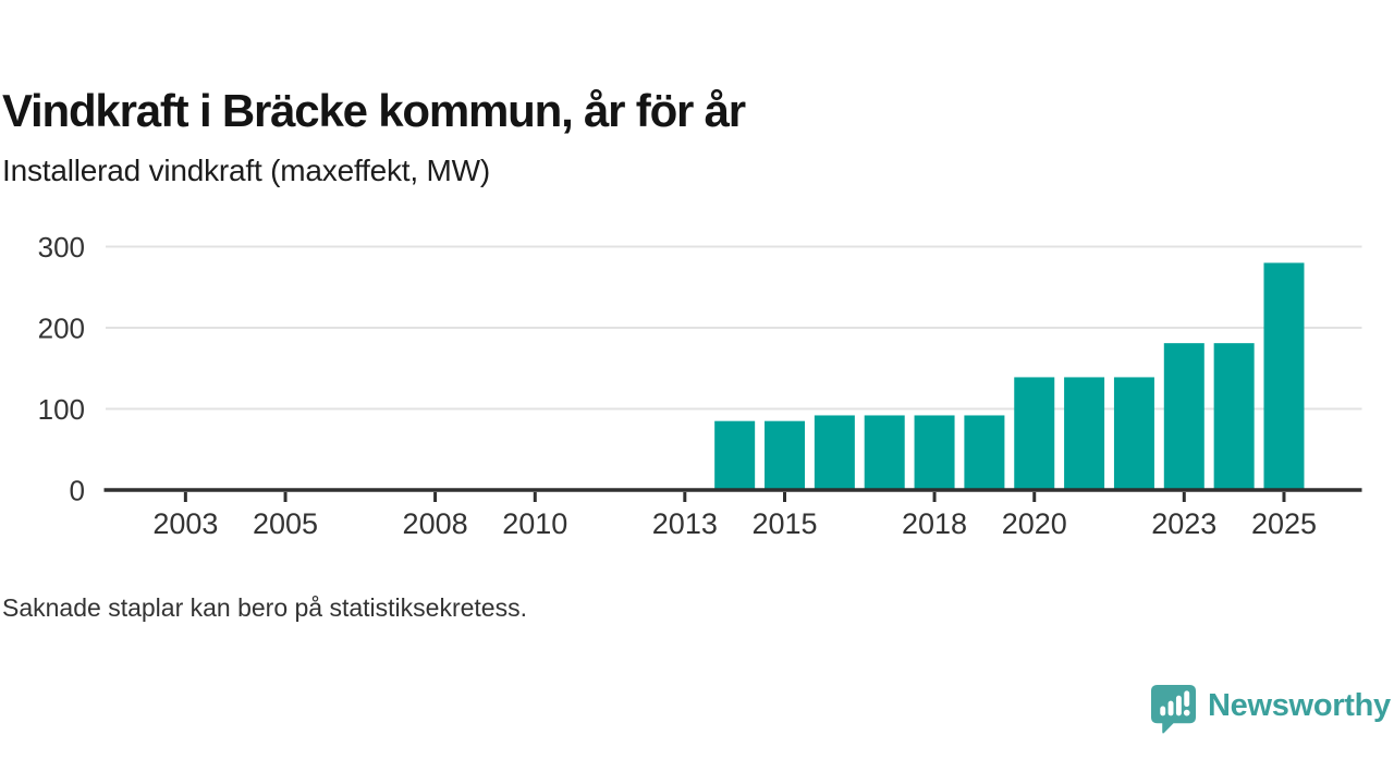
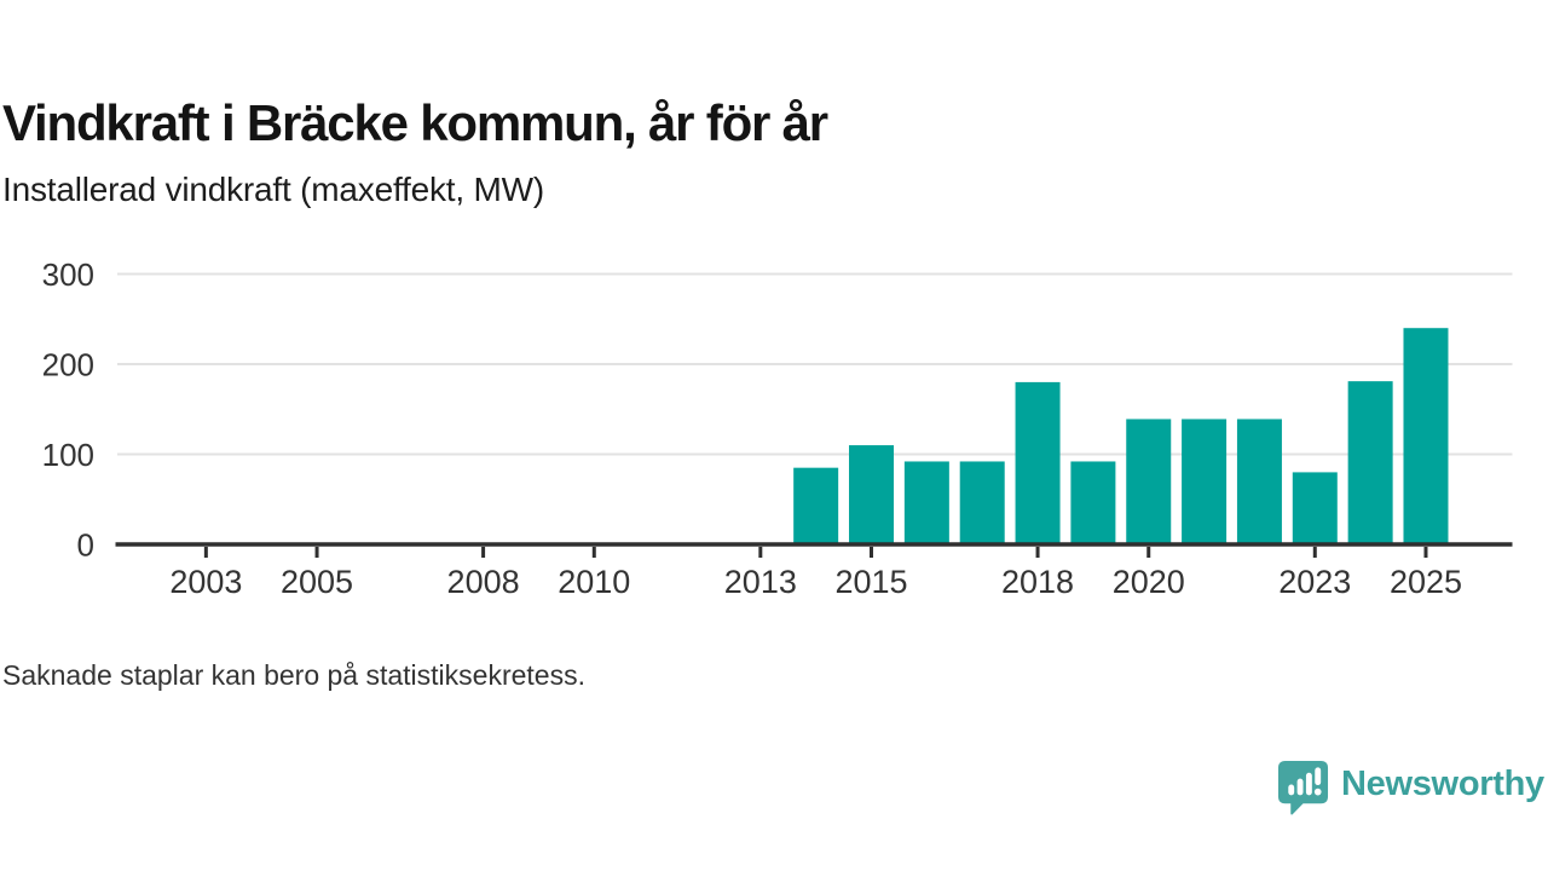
2015: 80 -> 110
2018: 90 -> 180
2023: 180 -> 80
2025: 280 -> 240
